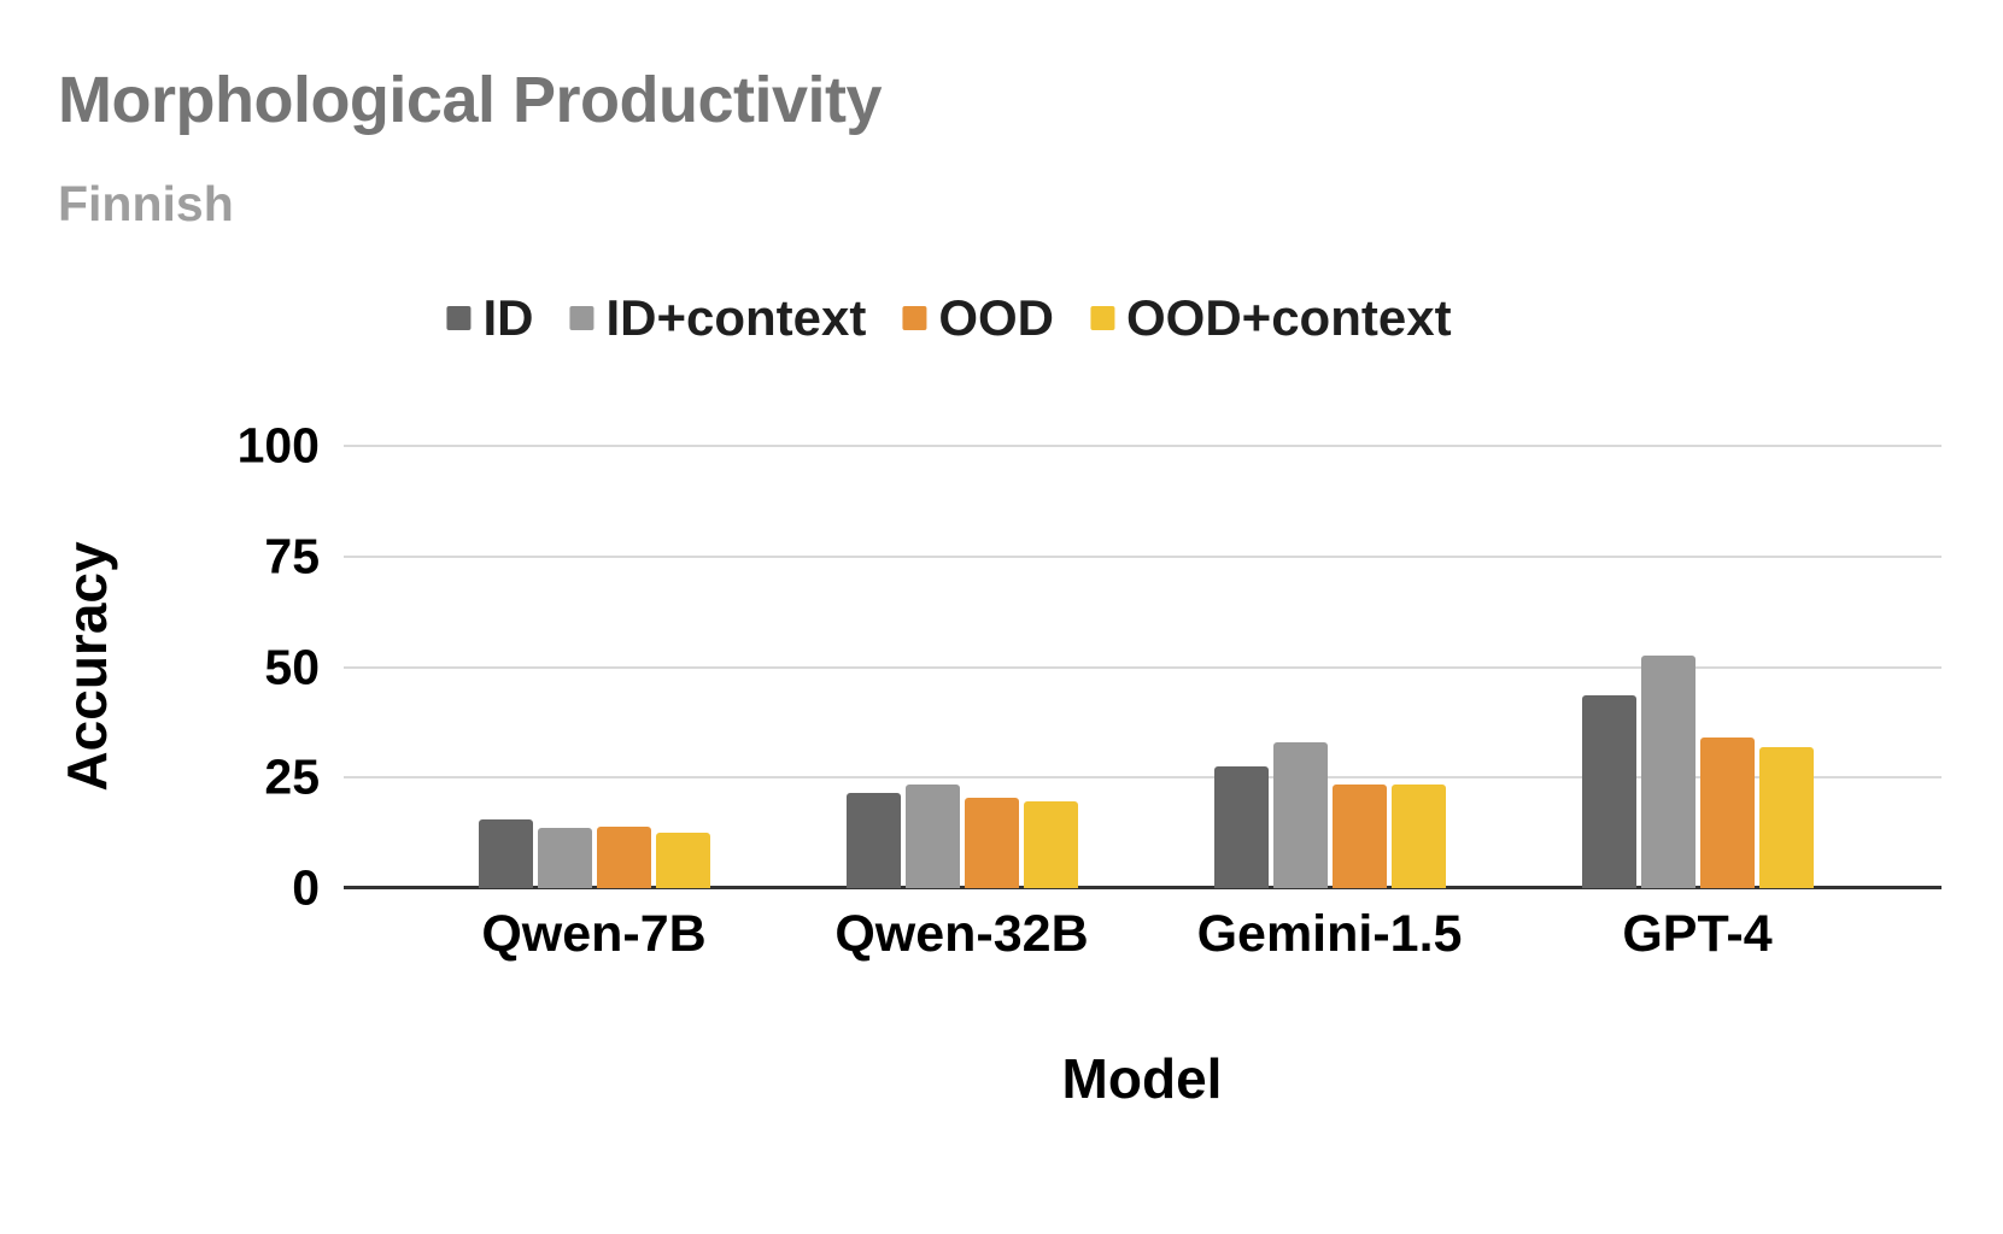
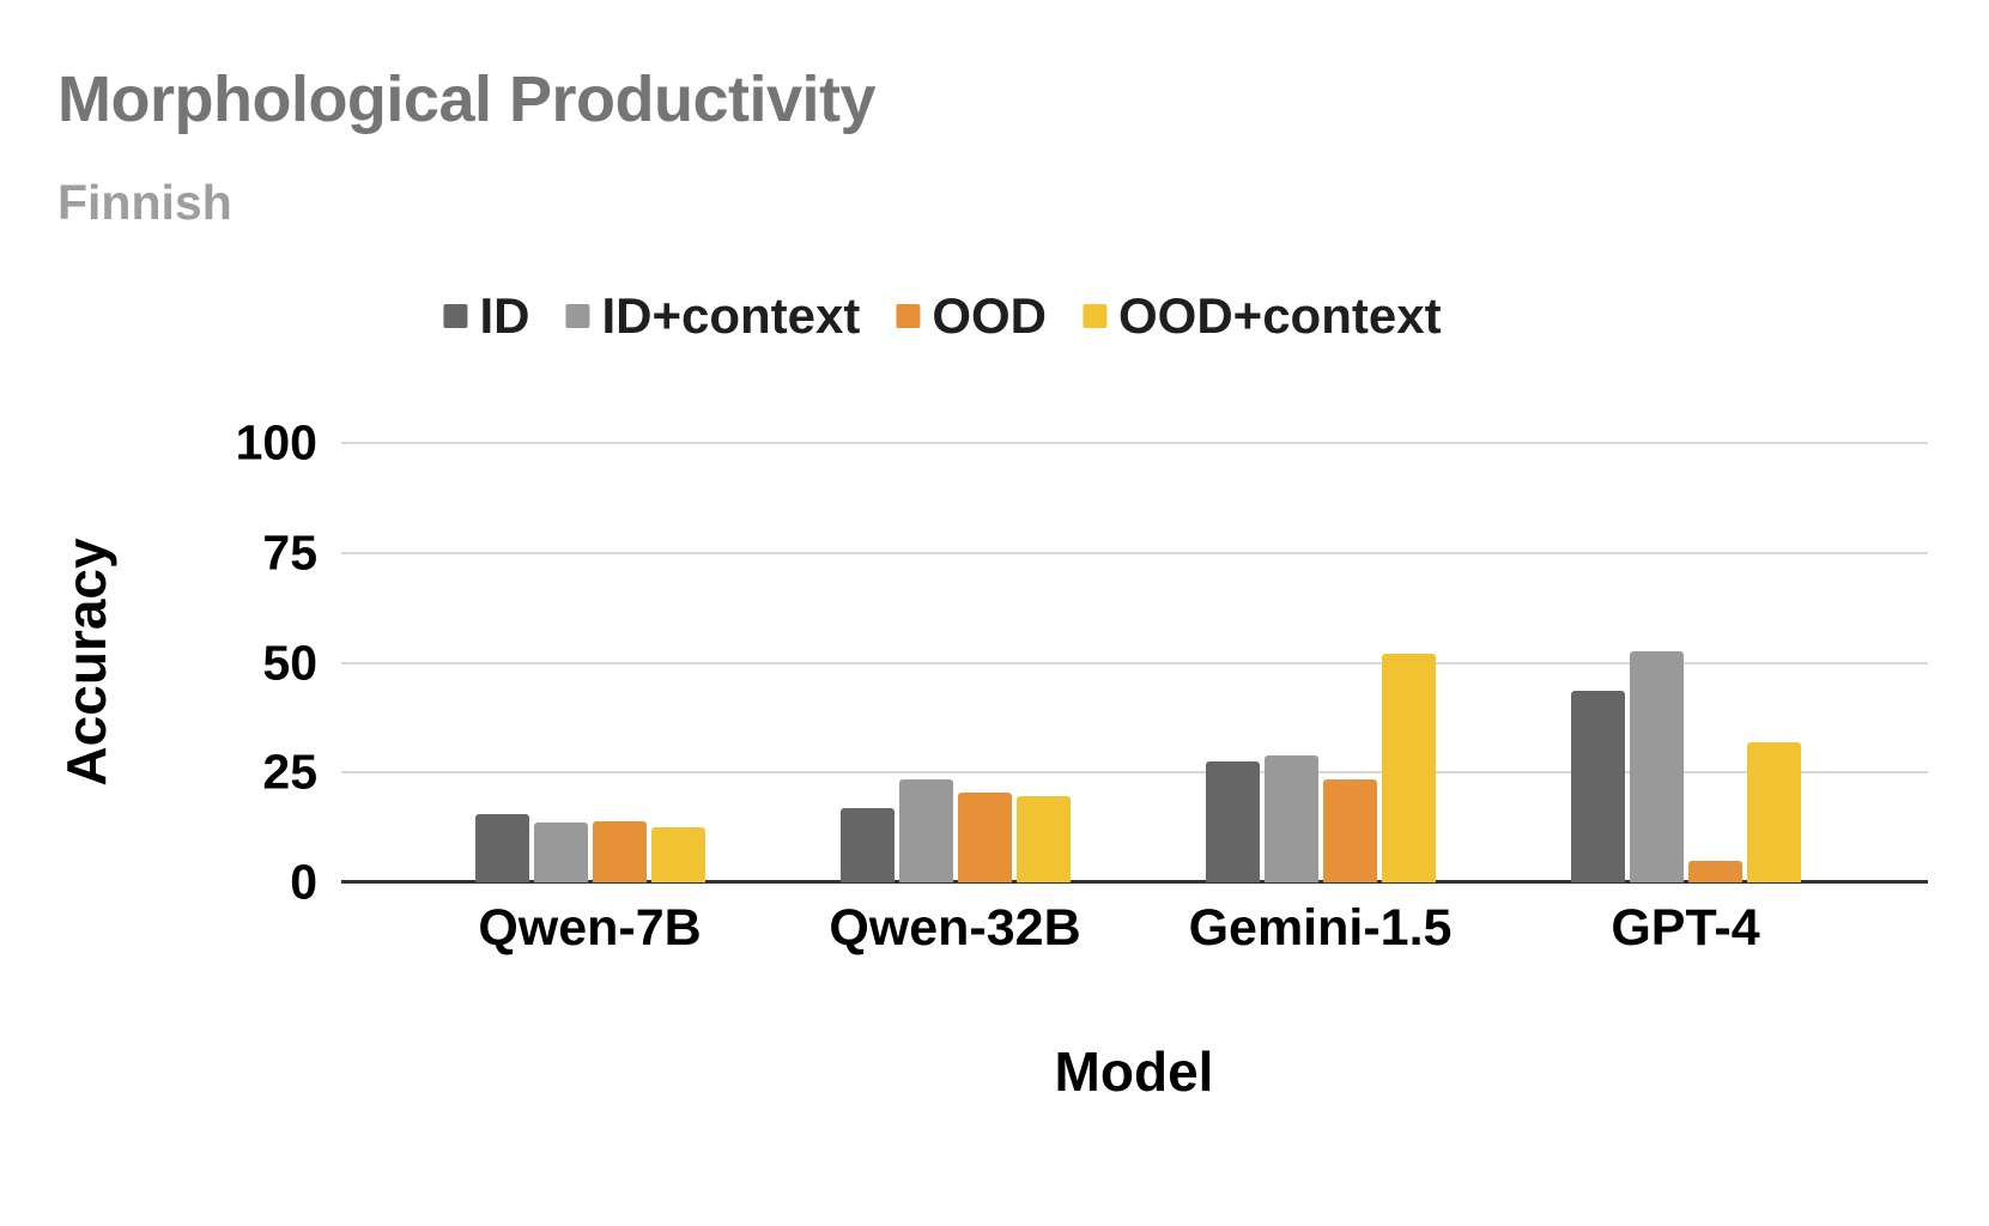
ID/Qwen-32B: 22 -> 17
ID+context/Gemini-1.5: 33 -> 29
OOD+context/Gemini-1.5: 24 -> 52
OOD/GPT-4: 34 -> 5
